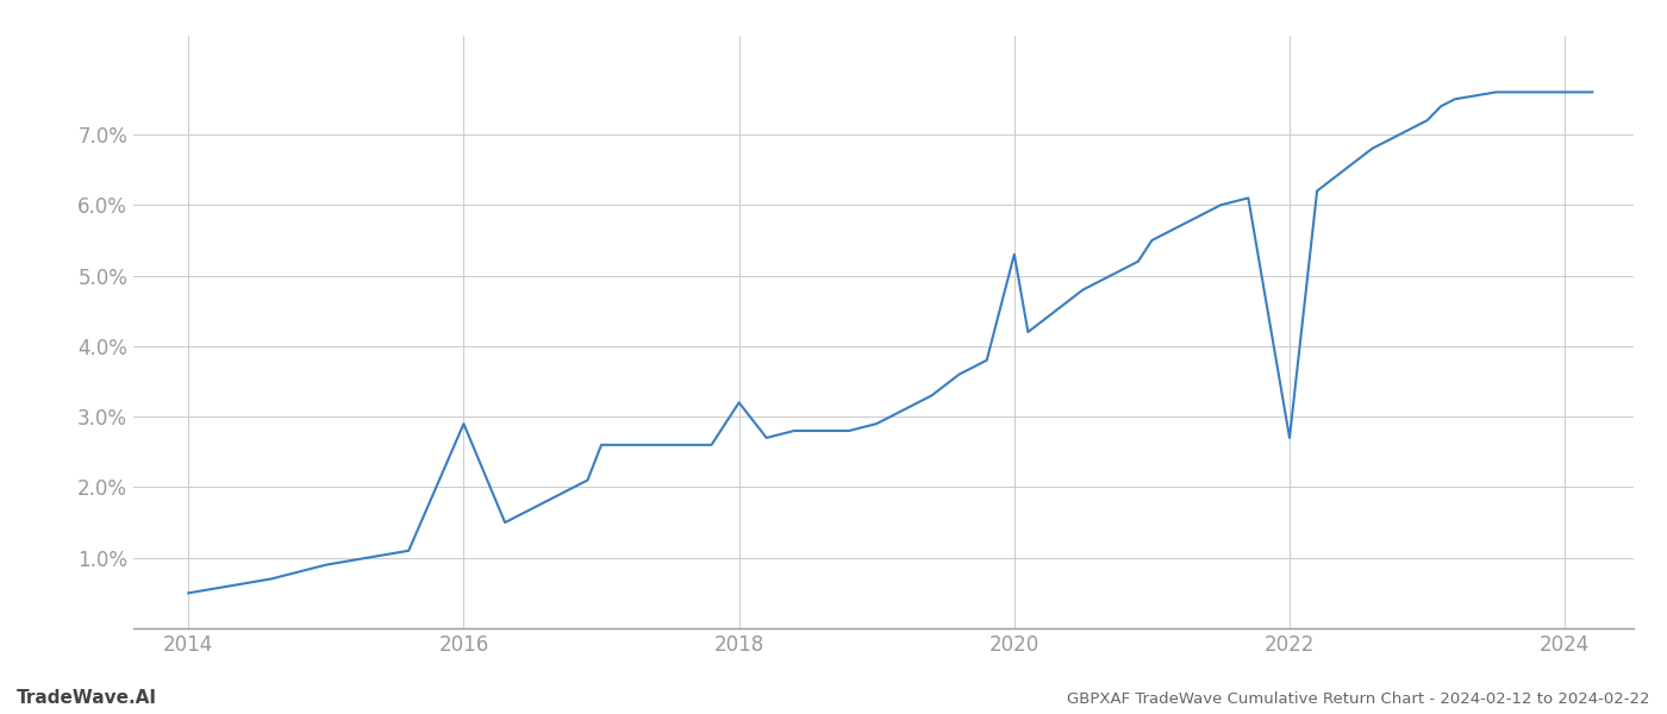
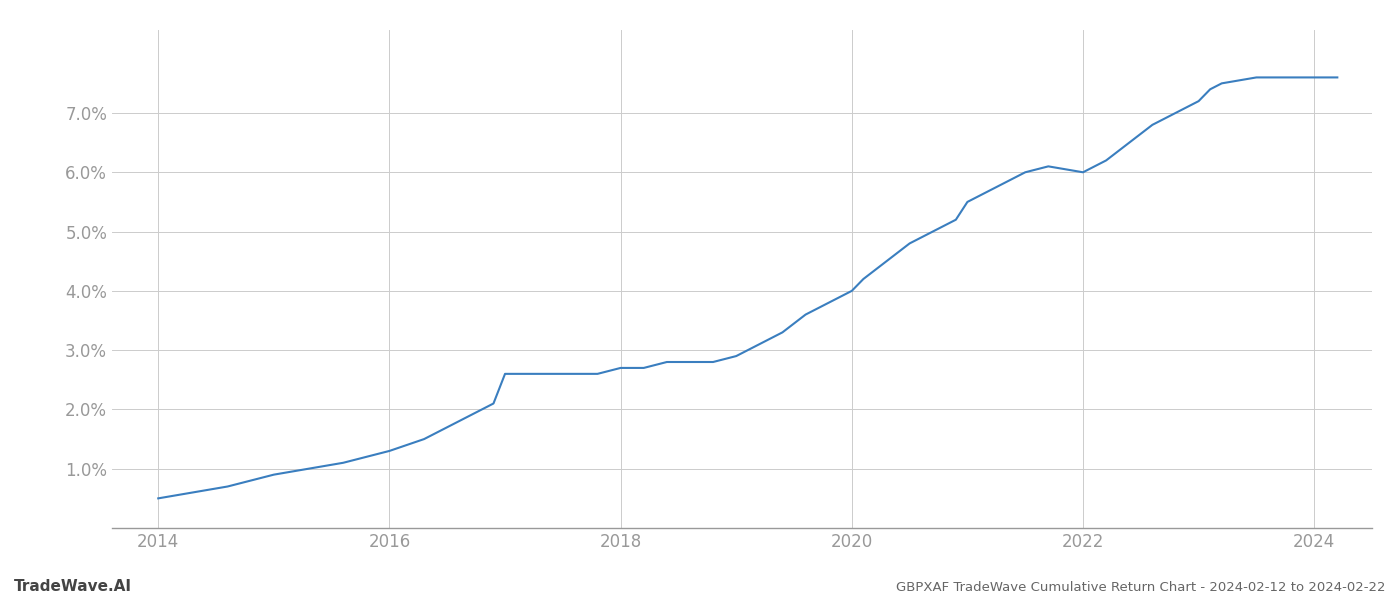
2016: 2.9% -> 1.3%
2018: 3.2% -> 2.7%
2020: 5.3% -> 4.0%
2022: 2.7% -> 6.0%
